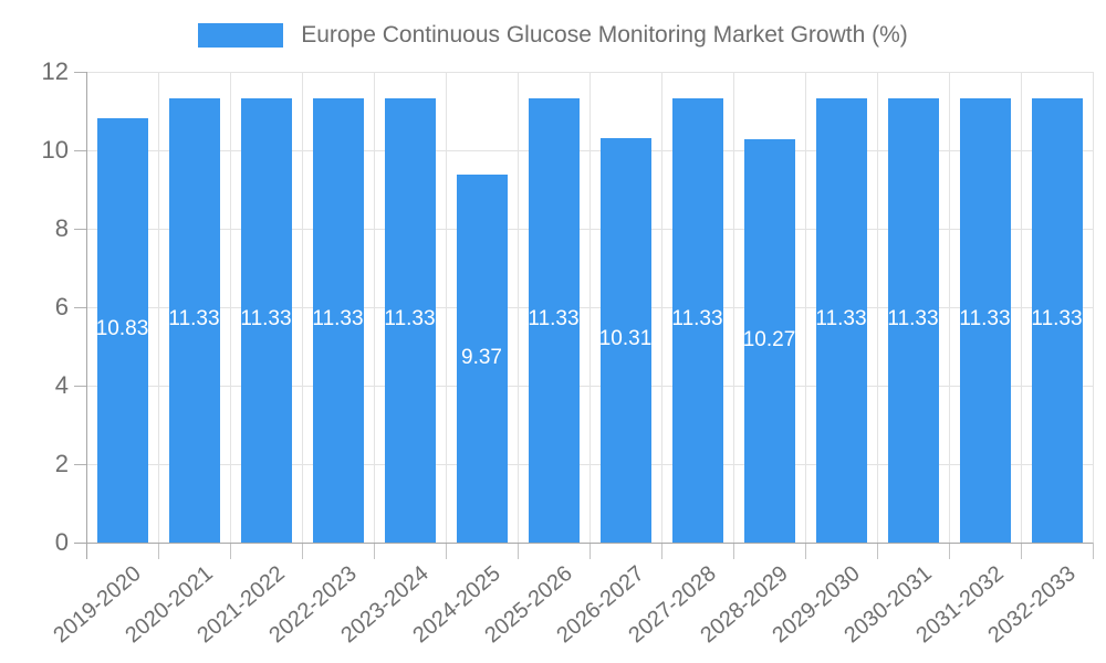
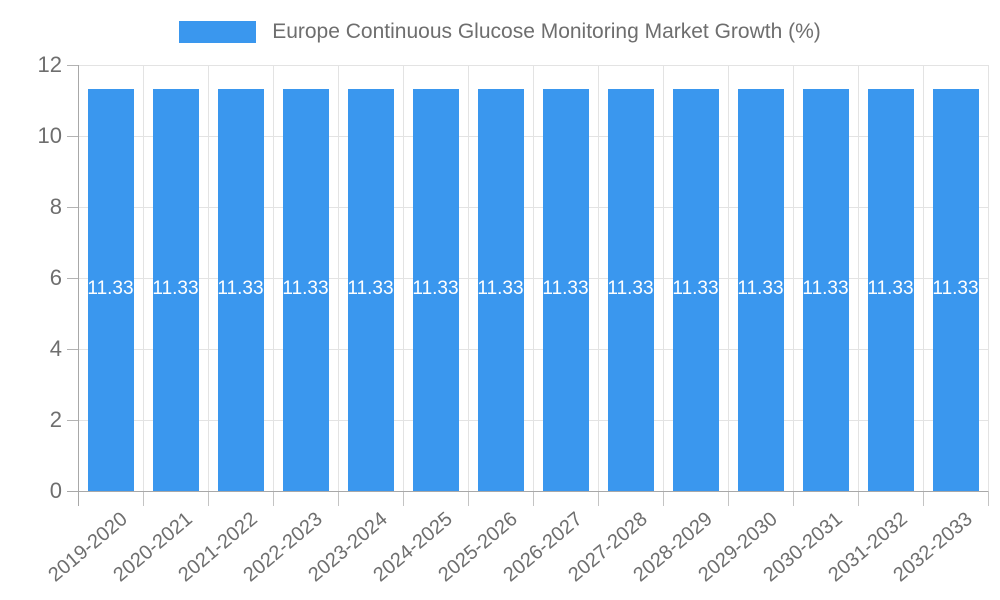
2019-2020: 10.83 -> 11.33
2024-2025: 9.37 -> 11.33
2026-2027: 10.31 -> 11.33
2028-2029: 10.27 -> 11.33
